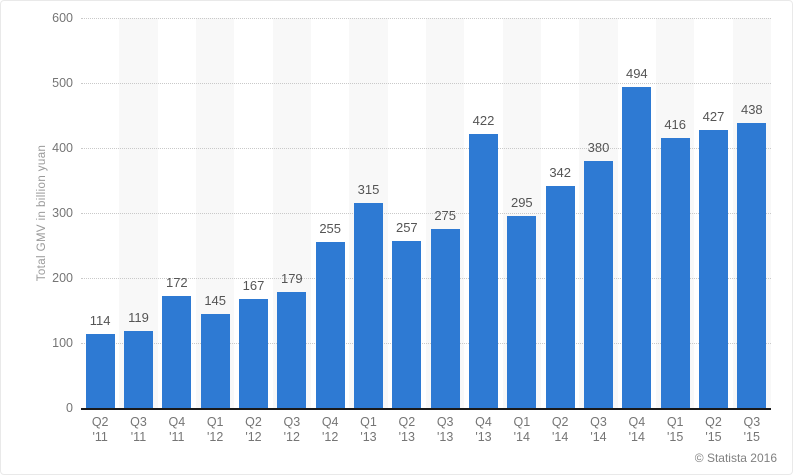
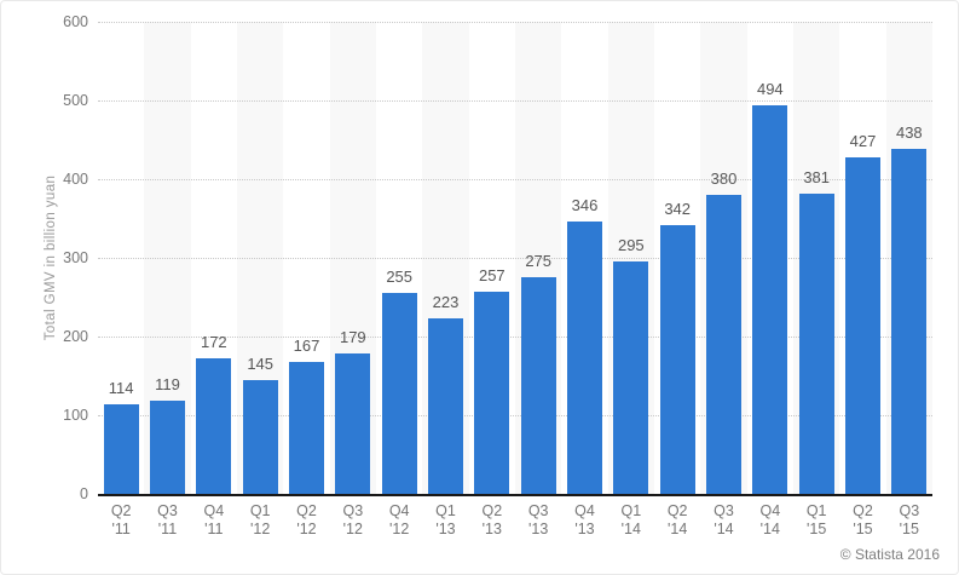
Q1 '13: 315 -> 223
Q4 '13: 422 -> 346
Q1 '15: 416 -> 381
